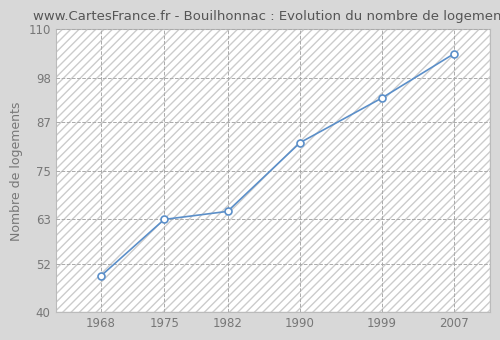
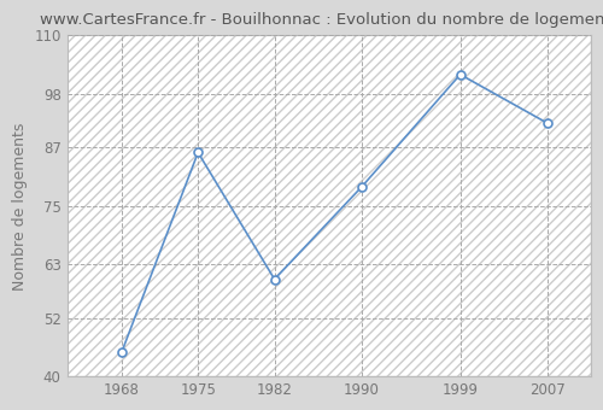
1968: 49 -> 45
1975: 63 -> 86
1982: 65 -> 60
1990: 82 -> 79
1999: 93 -> 102
2007: 104 -> 92
